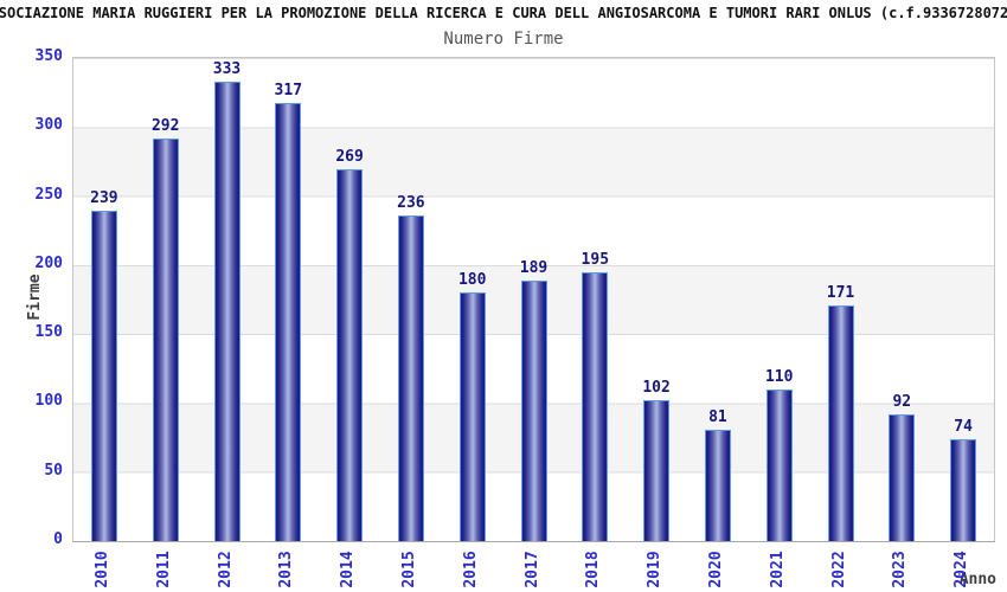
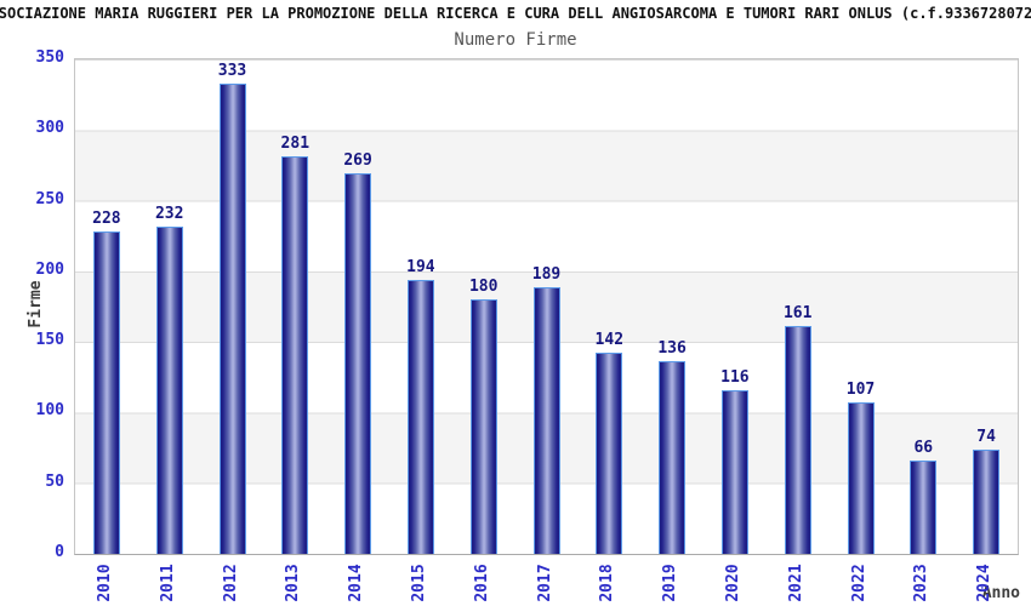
2010: 239 -> 228
2011: 292 -> 232
2013: 317 -> 281
2015: 236 -> 194
2018: 195 -> 142
2019: 102 -> 136
2020: 81 -> 116
2021: 110 -> 161
2022: 171 -> 107
2023: 92 -> 66
